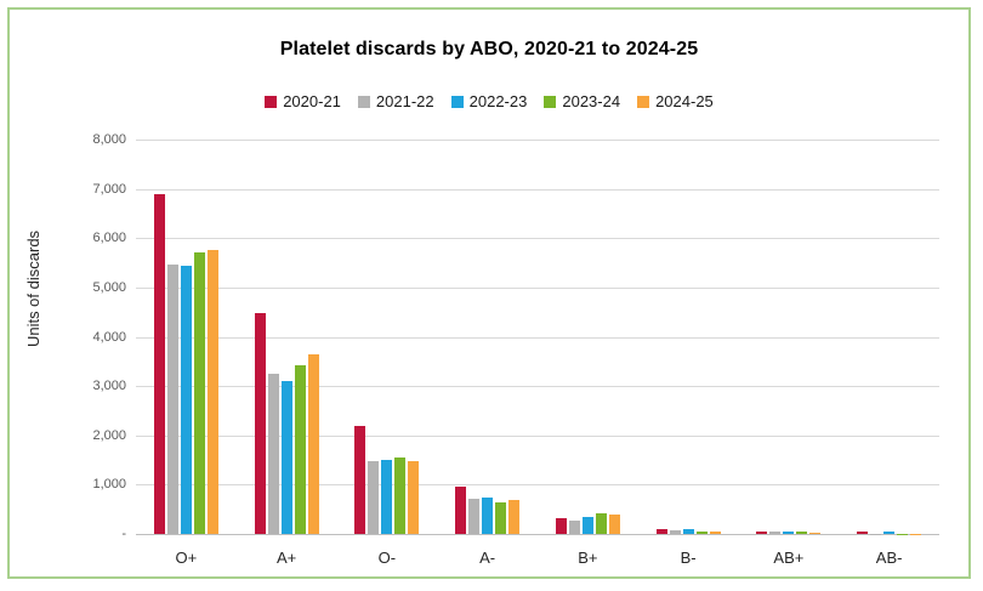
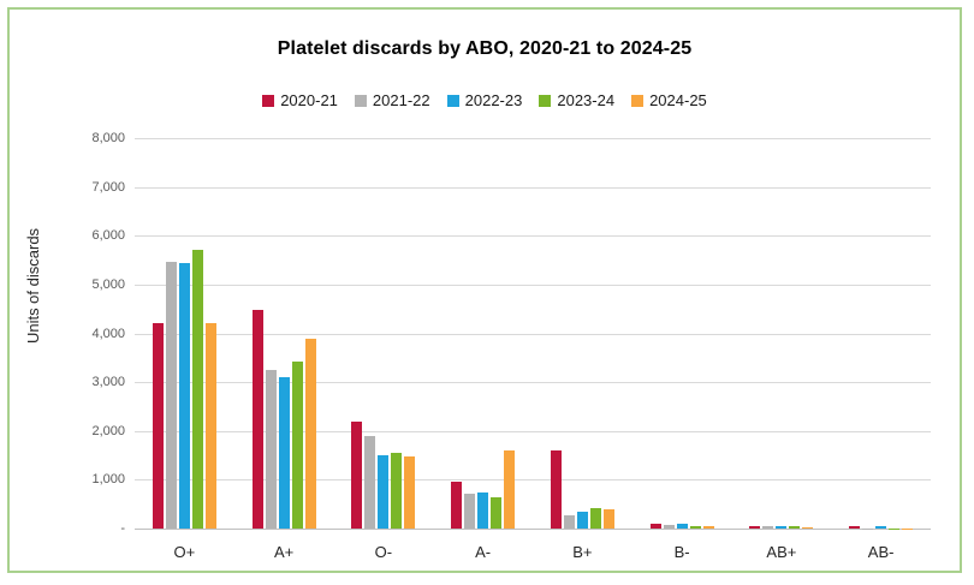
2020-21/O+: 6900 -> 4200
2024-25/O+: 5800 -> 4200
2024-25/A+: 3600 -> 3900
2021-22/O-: 1500 -> 1900
2024-25/A-: 700 -> 1600
2020-21/B+: 300 -> 1600
